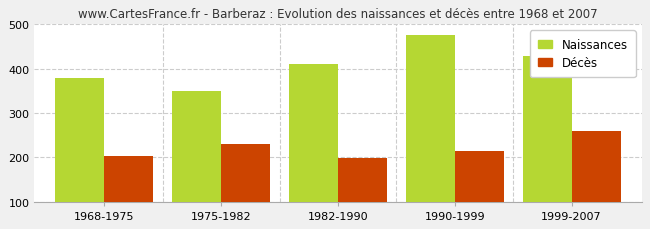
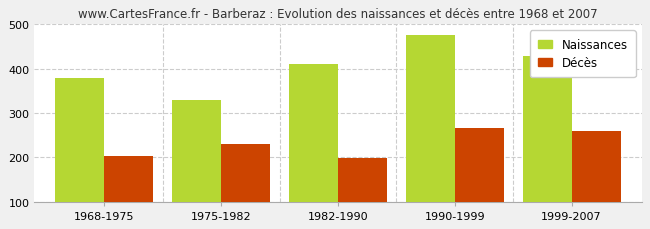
Naissances/1975-1982: 350 -> 330
Décès/1990-1999: 215 -> 267
